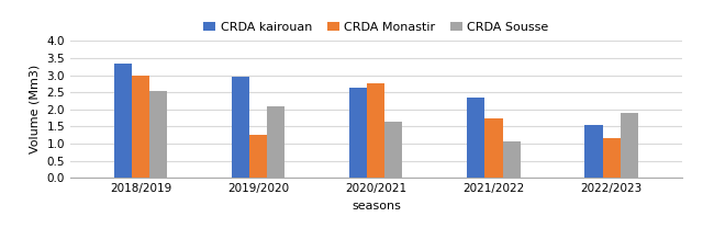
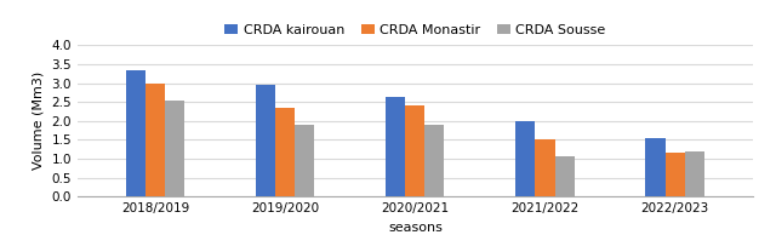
CRDA Monastir/2019/2020: 1.25 -> 2.35
CRDA Sousse/2019/2020: 2.10 -> 1.90
CRDA Monastir/2020/2021: 2.75 -> 2.40
CRDA Sousse/2020/2021: 1.65 -> 1.90
CRDA kairouan/2021/2022: 2.35 -> 2.00
CRDA Monastir/2021/2022: 1.75 -> 1.50
CRDA Sousse/2022/2023: 1.90 -> 1.20
